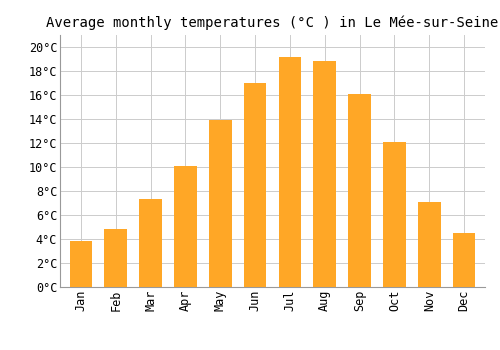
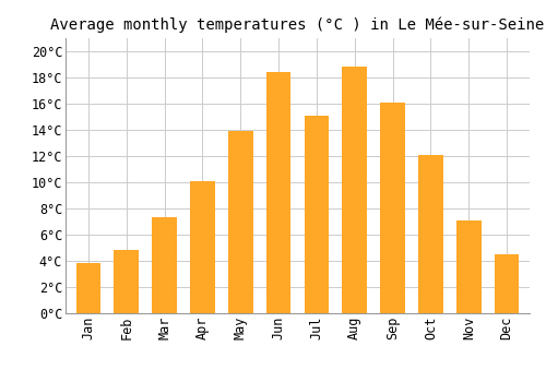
Jun: 17.0°C -> 18.4°C
Jul: 19.2°C -> 15.1°C
